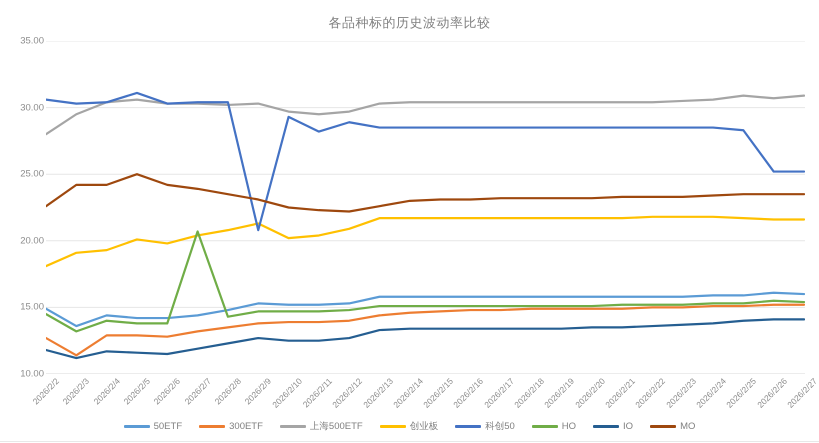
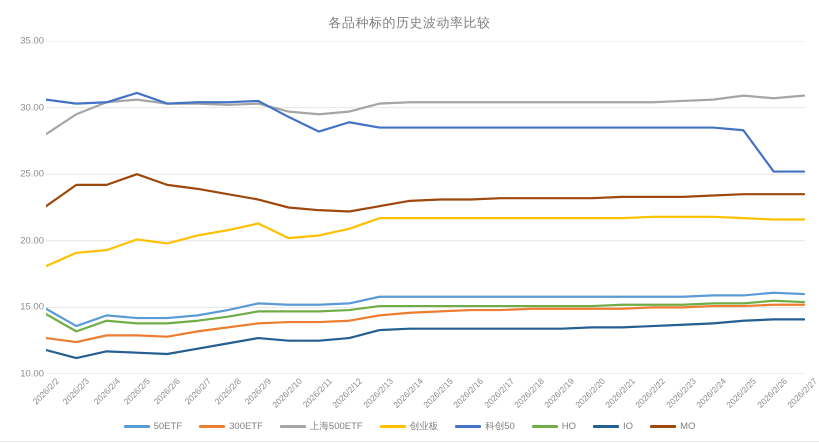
300ETF/2026/2/3: 11.4 -> 12.4
HO/2026/2/7: 20.7 -> 14.0
科创50/2026/2/9: 20.8 -> 30.5
